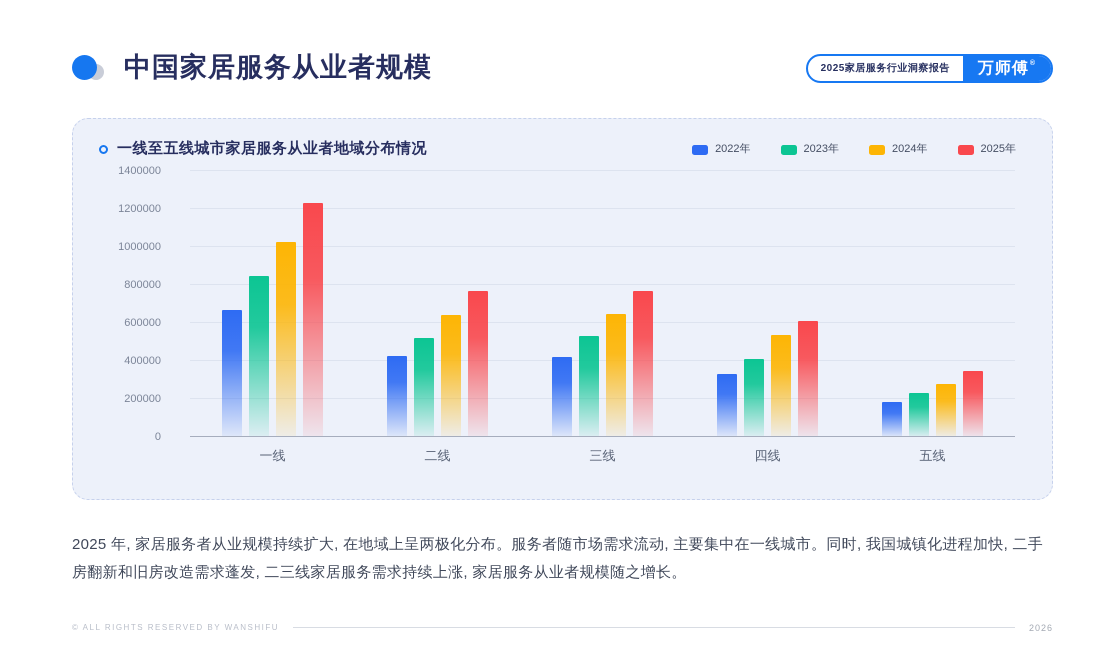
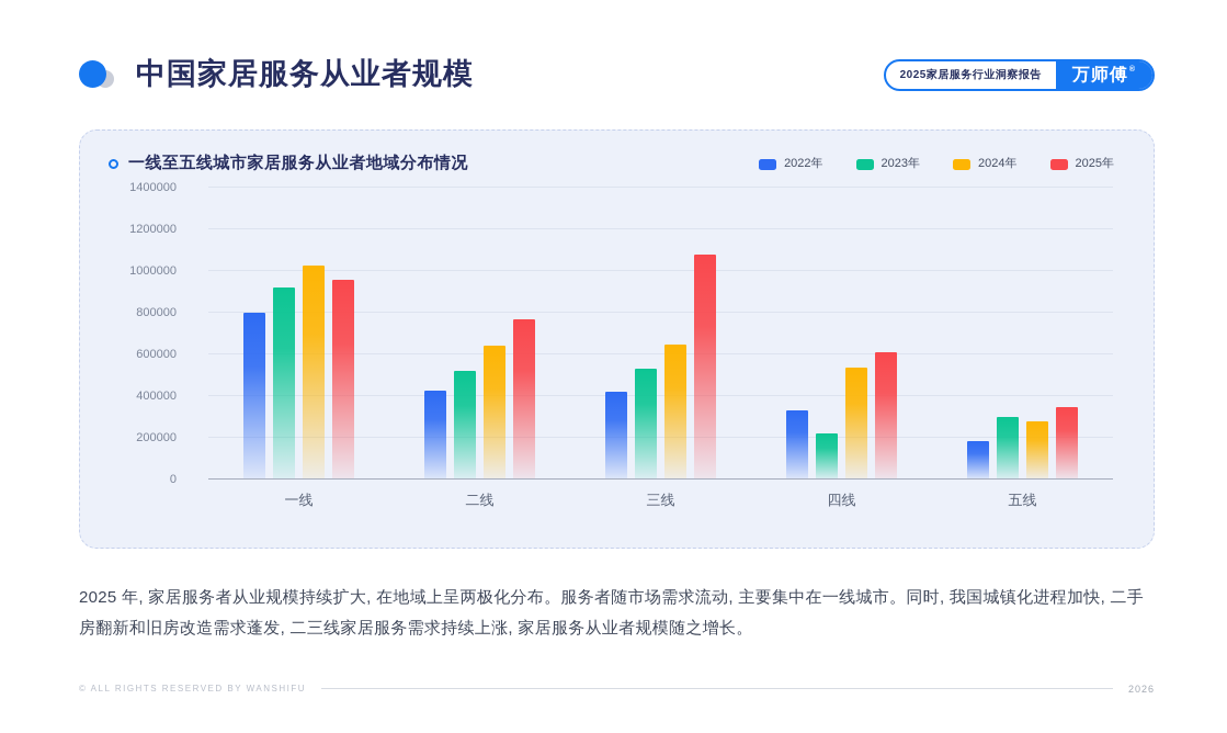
2022年/一线: 670000 -> 800000
2023年/一线: 840000 -> 920000
2025年/一线: 1230000 -> 960000
2025年/三线: 770000 -> 1080000
2023年/四线: 410000 -> 220000
2023年/五线: 230000 -> 300000
